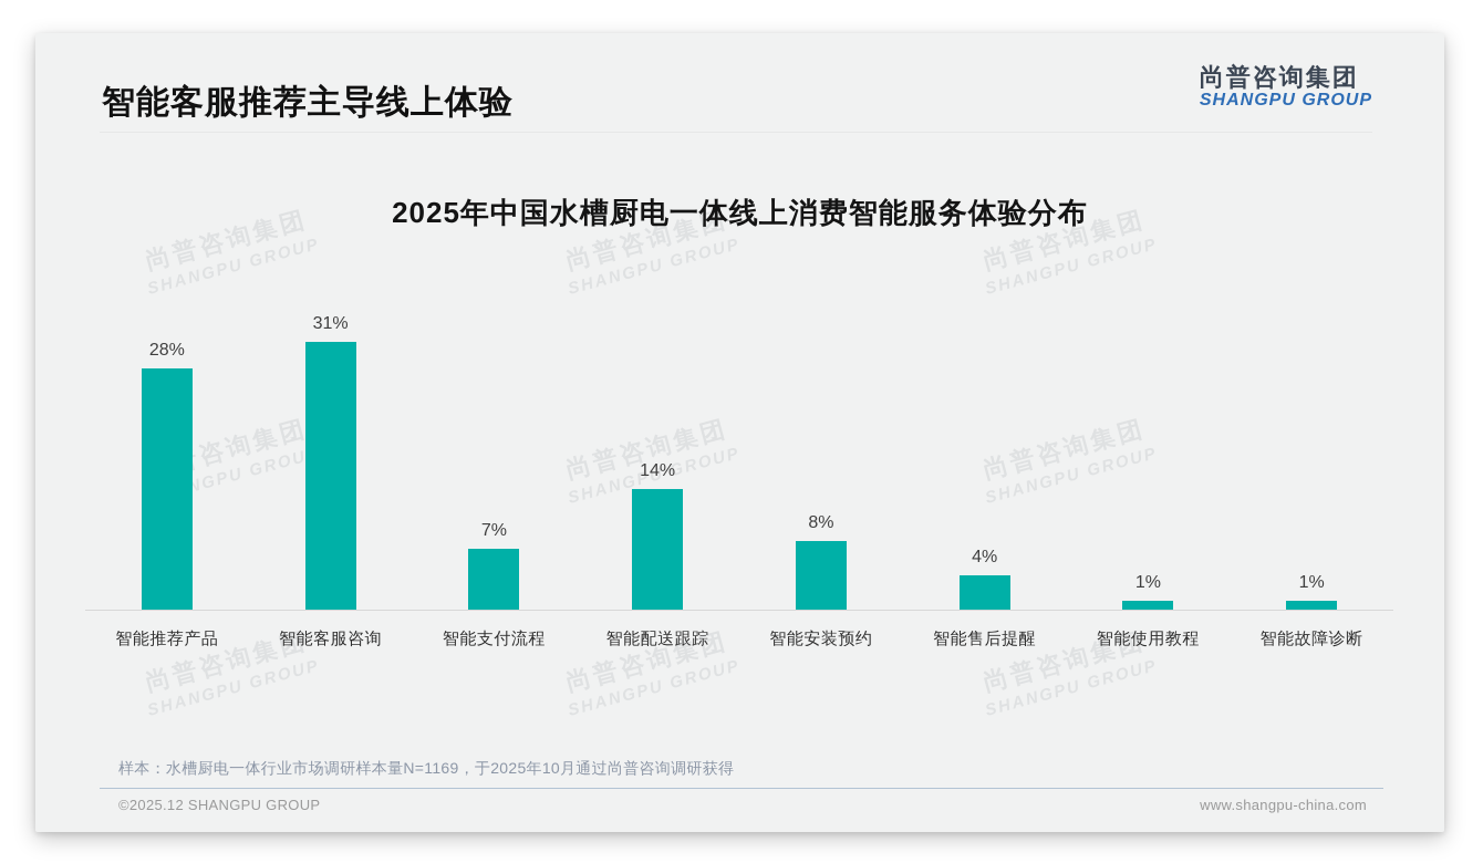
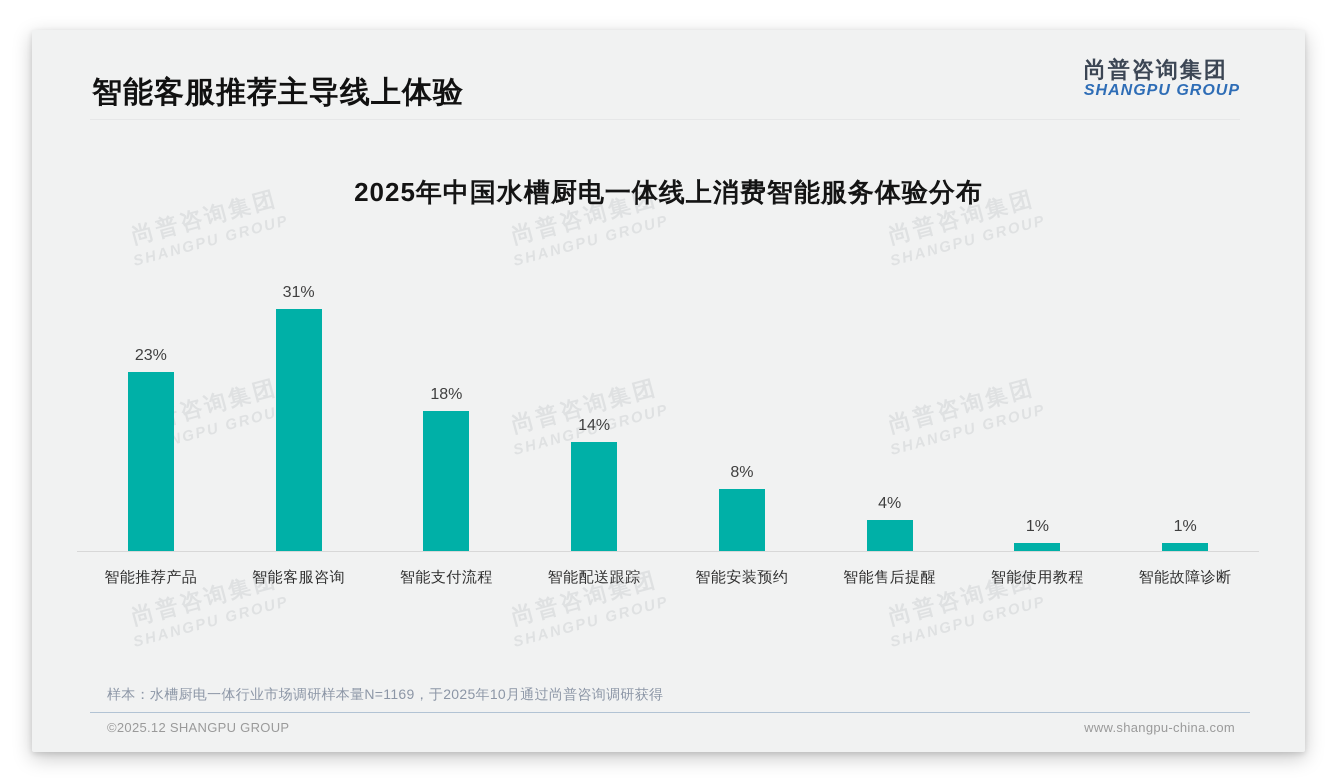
智能推荐产品: 28% -> 23%
智能支付流程: 7% -> 18%
